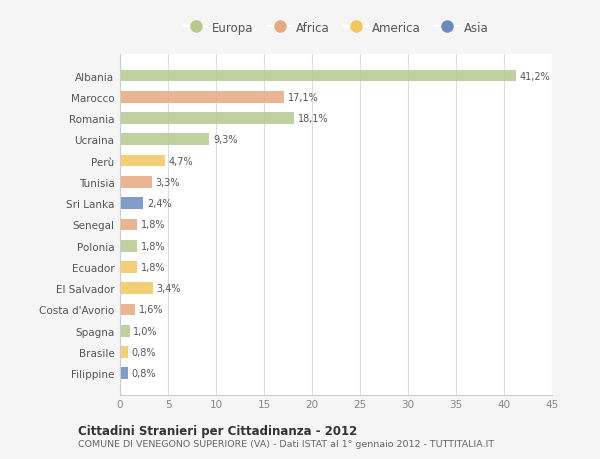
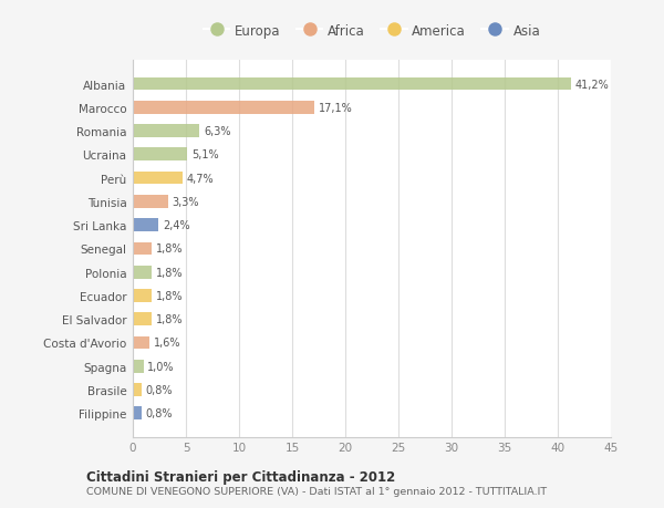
Romania: 18,1% -> 6,3%
Ucraina: 9,3% -> 5,1%
El Salvador: 3,4% -> 1,8%
